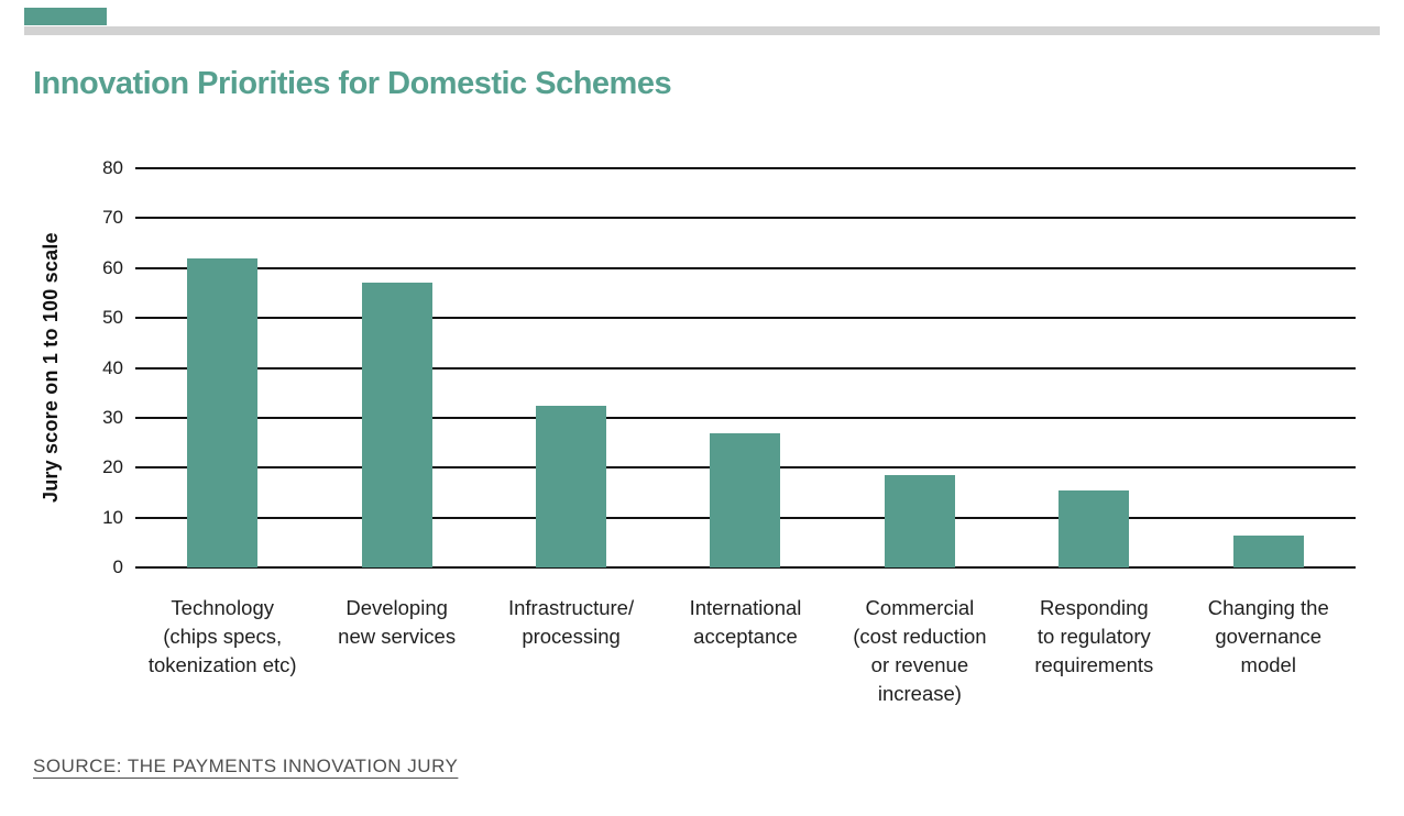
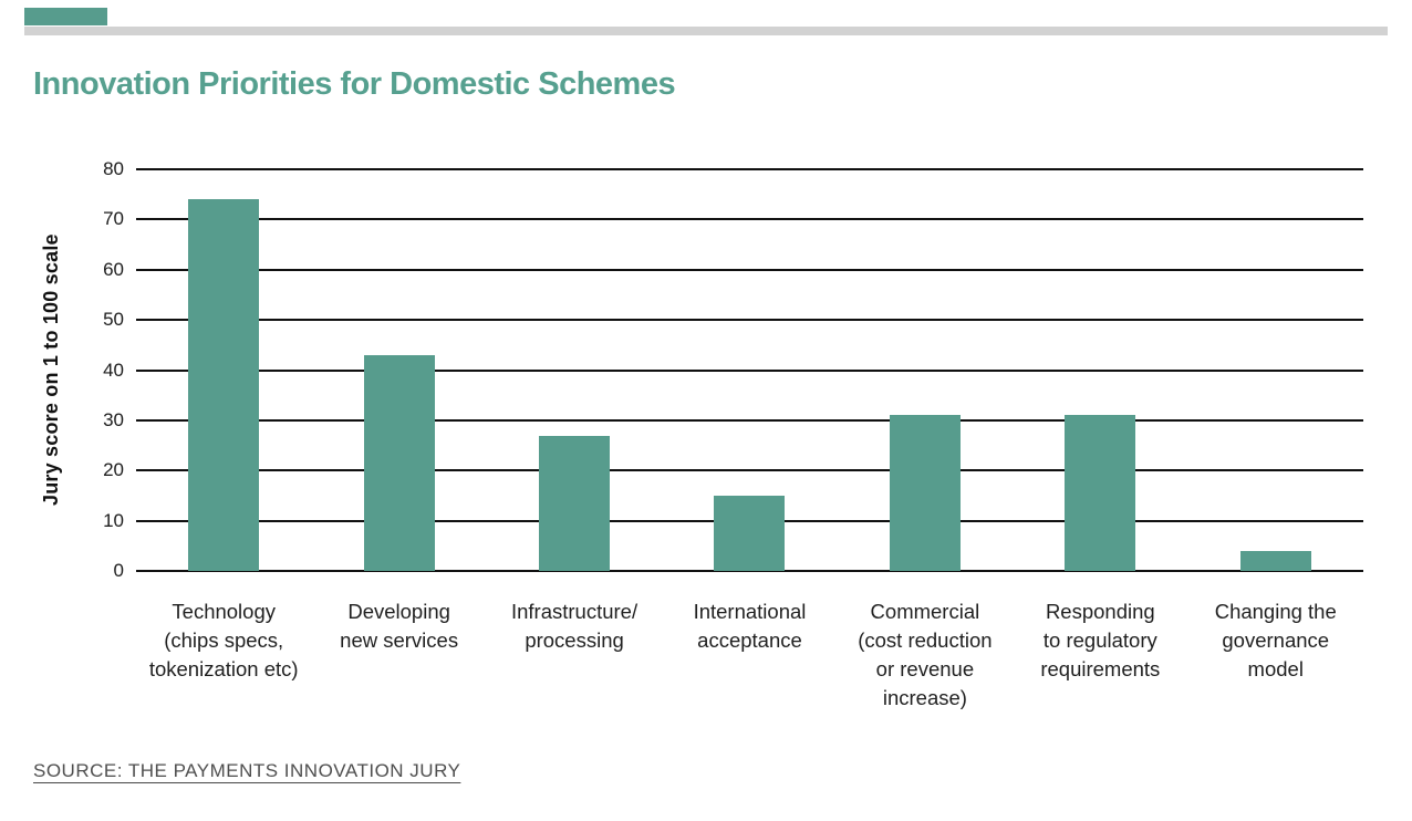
Technology (chips specs, tokenization etc): 62 -> 74
Developing new services: 57 -> 43
Infrastructure/processing: 32 -> 27
International acceptance: 27 -> 15
Commercial (cost reduction or revenue increase): 18 -> 31
Responding to regulatory requirements: 16 -> 31
Changing the governance model: 6 -> 4
